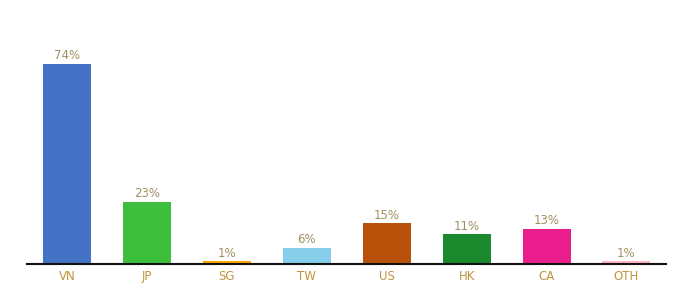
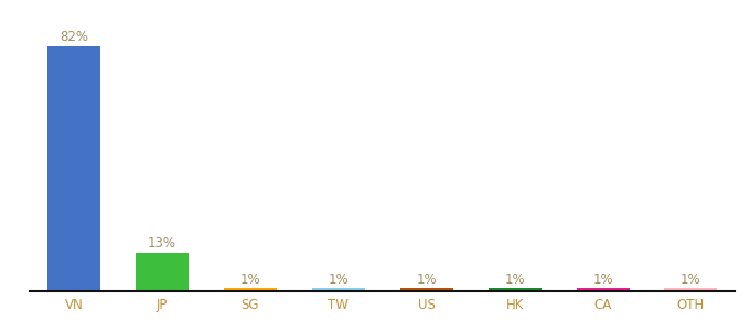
VN: 74% -> 82%
JP: 23% -> 13%
TW: 6% -> 1%
US: 15% -> 1%
HK: 11% -> 1%
CA: 13% -> 1%
